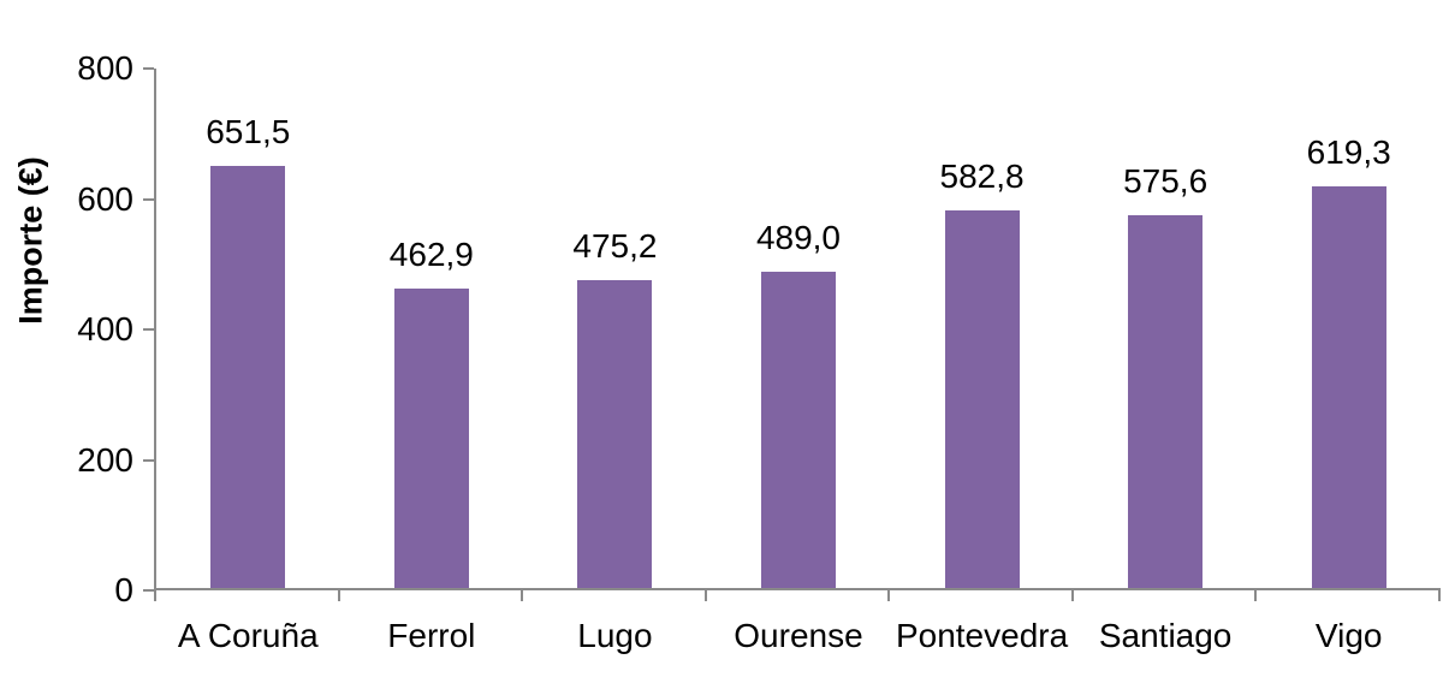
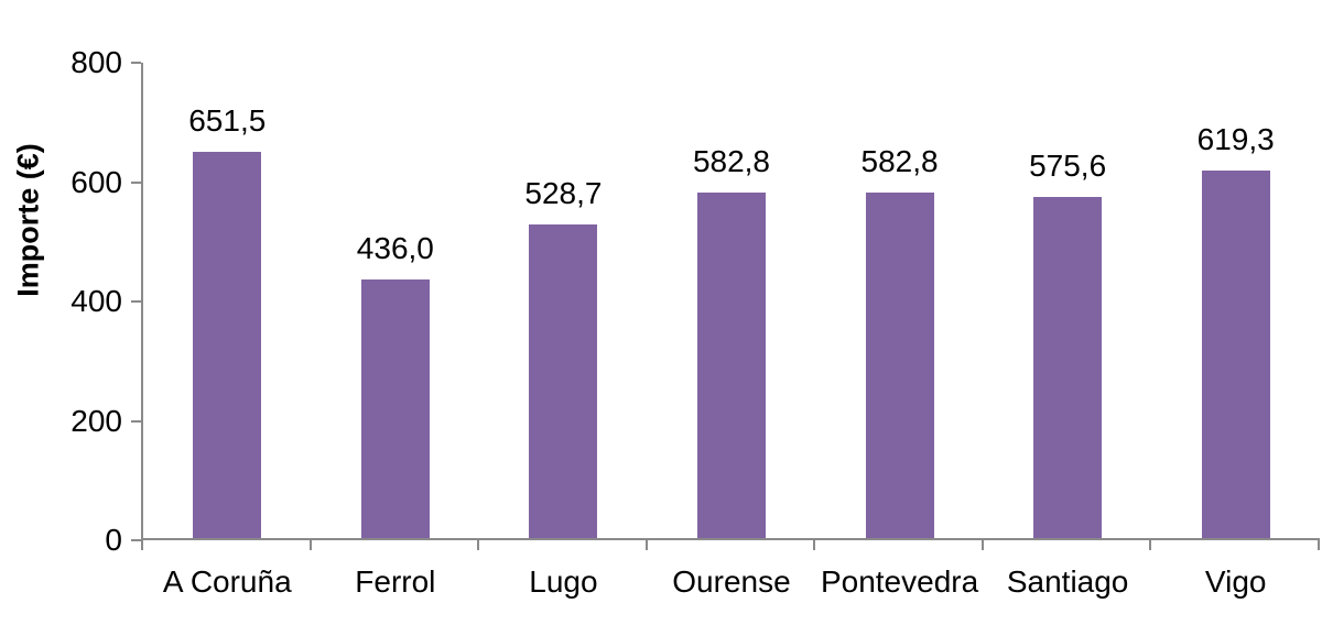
Ferrol: 462,9 -> 436,0
Lugo: 475,2 -> 528,7
Ourense: 489,0 -> 582,8
